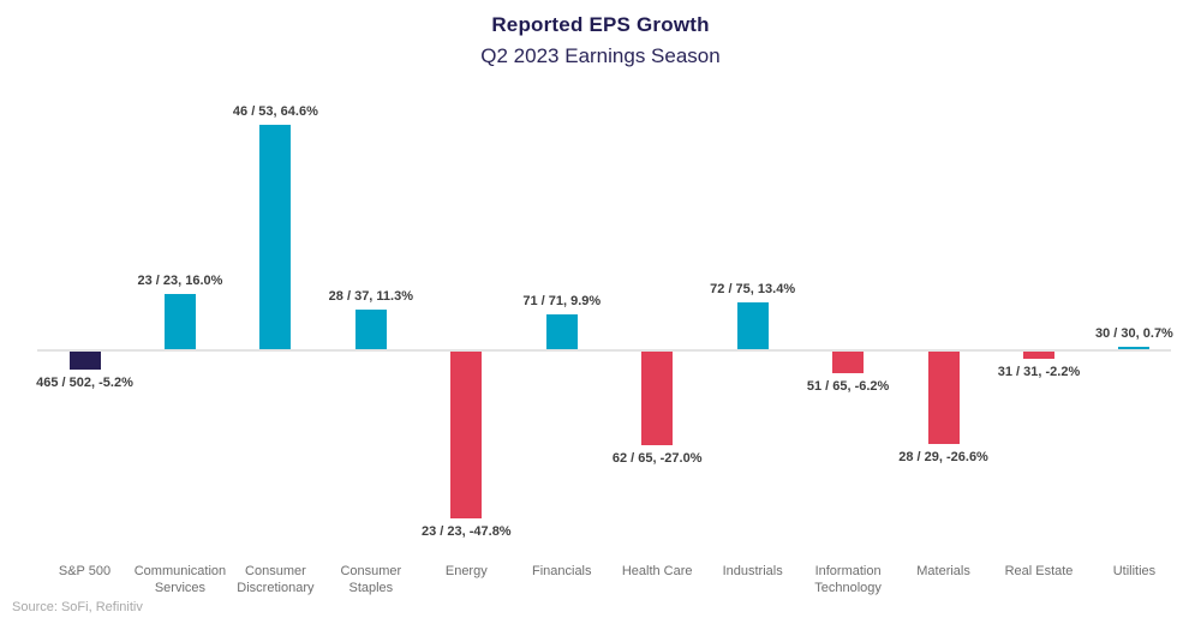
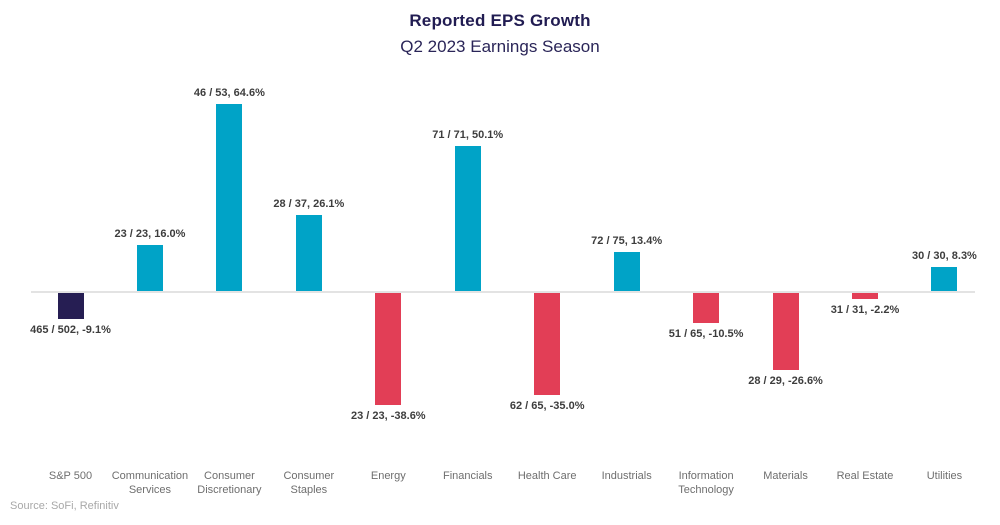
S&P 500: -5.2% -> -9.1%
Consumer Staples: 11.3% -> 26.1%
Energy: -47.8% -> -38.6%
Financials: 9.9% -> 50.1%
Health Care: -27.0% -> -35.0%
Information Technology: -6.2% -> -10.5%
Utilities: 0.7% -> 8.3%
